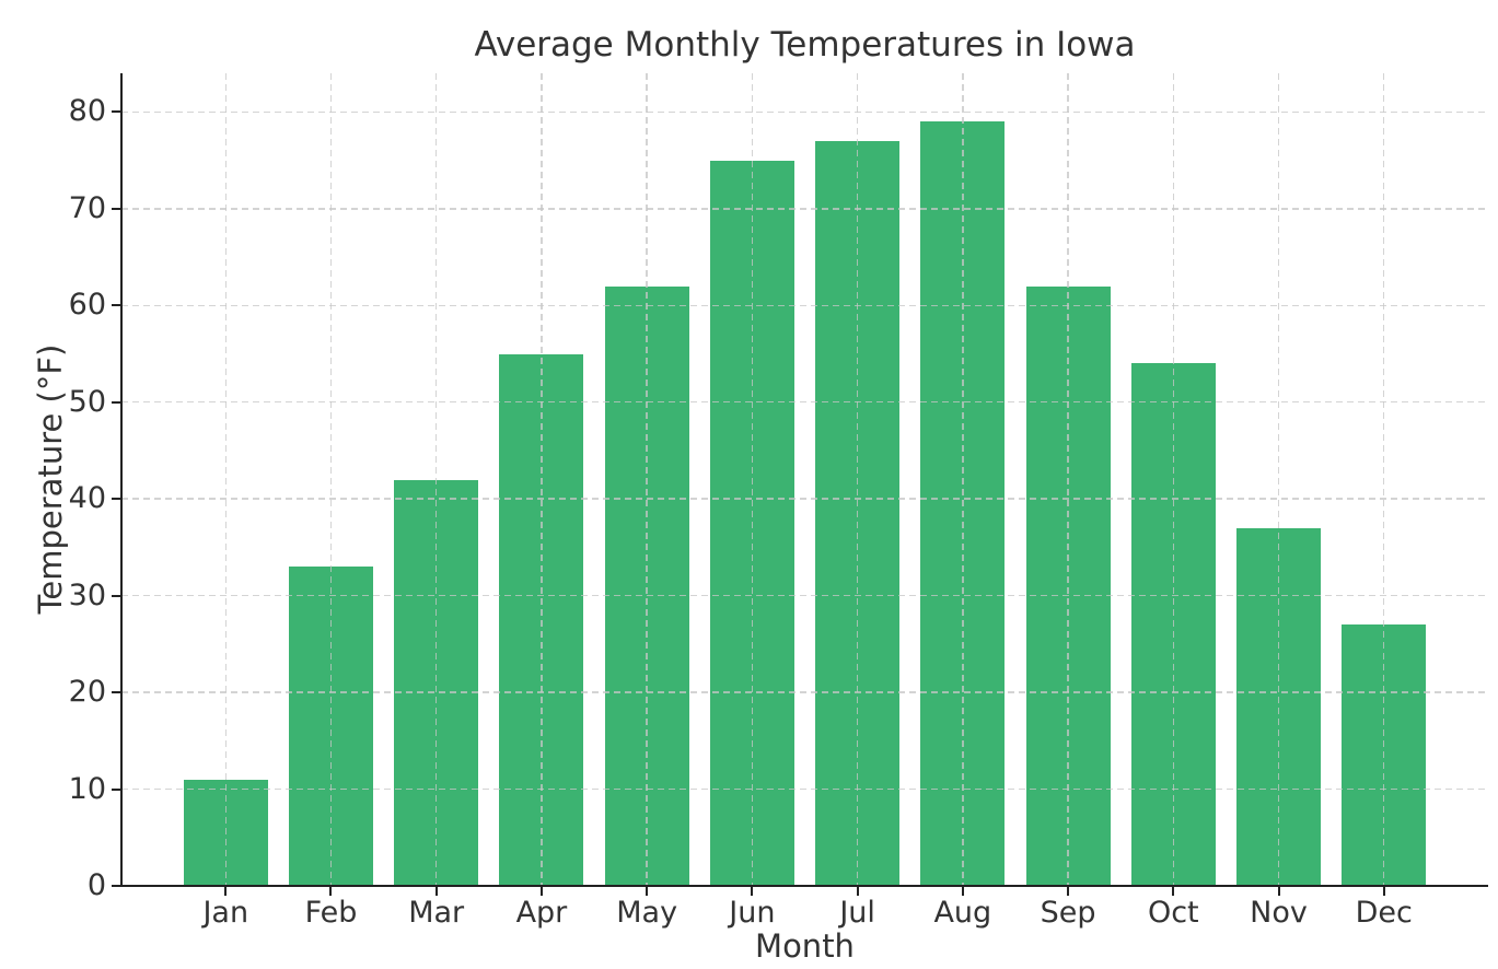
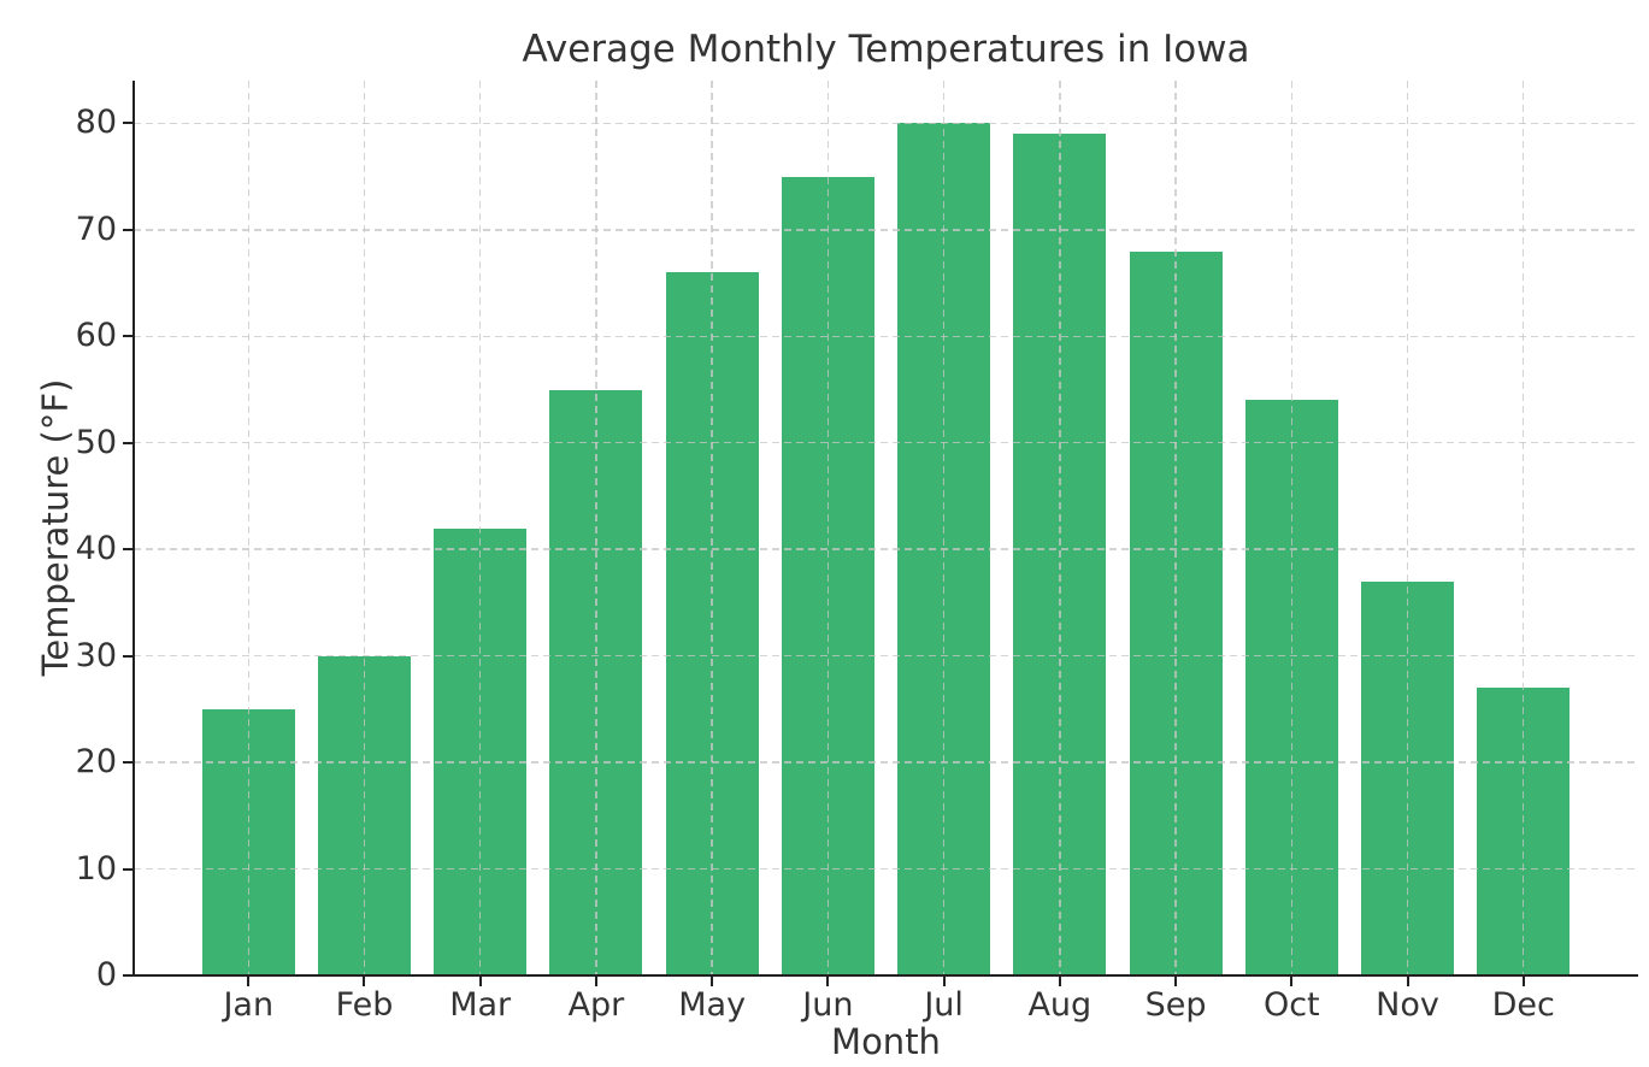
Jan: 11 -> 25
Feb: 33 -> 30
May: 62 -> 66
Jul: 77 -> 80
Sep: 62 -> 68
